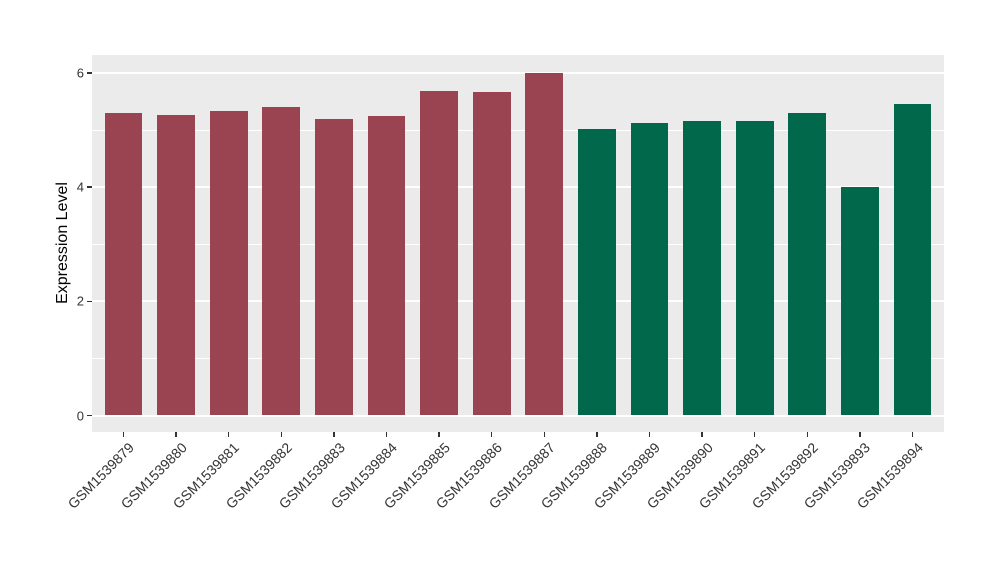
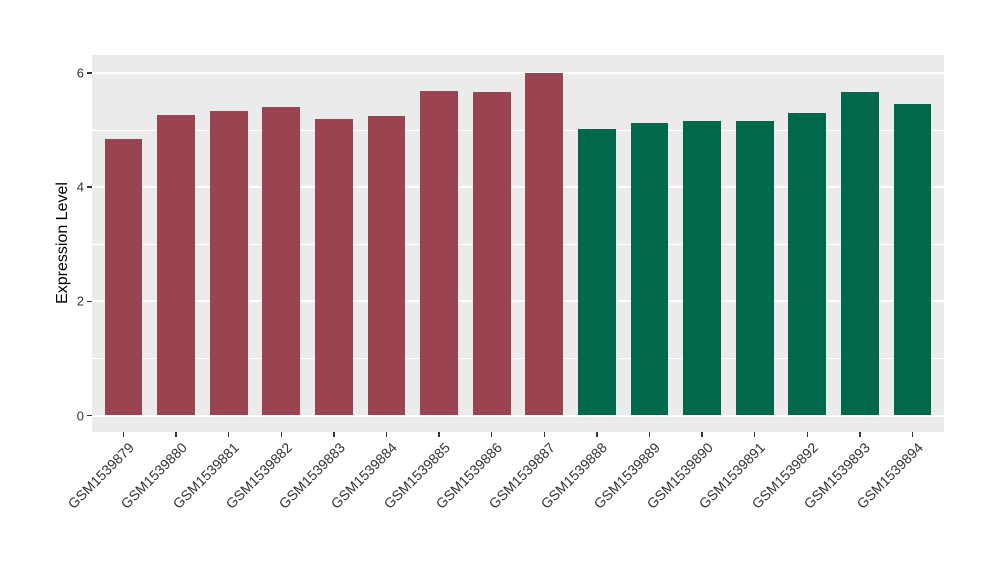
GSM1539879: 5.3 -> 4.8
GSM1539893: 4.0 -> 5.7
